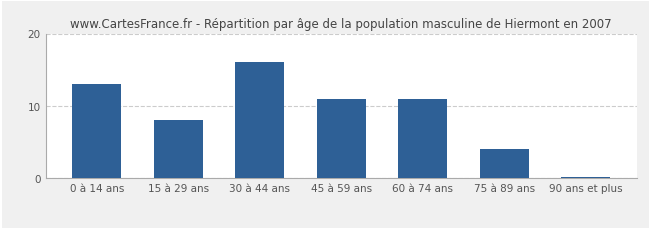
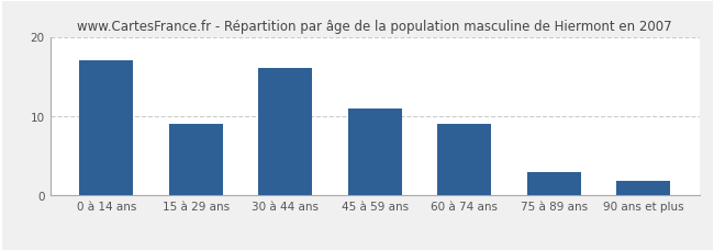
0 à 14 ans: 13.0 -> 17.0
15 à 29 ans: 8.0 -> 9.0
60 à 74 ans: 11.0 -> 9.0
75 à 89 ans: 4.0 -> 3.0
90 ans et plus: 0.2 -> 1.8
